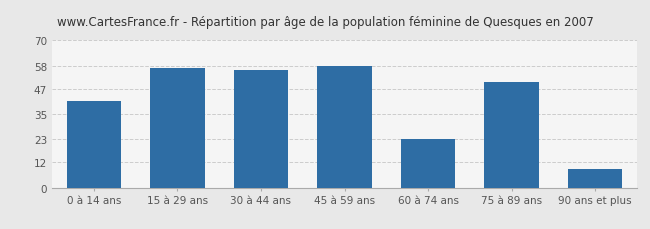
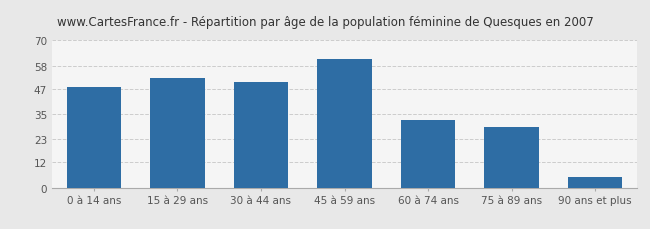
0 à 14 ans: 41 -> 48
15 à 29 ans: 57 -> 52
30 à 44 ans: 56 -> 50
45 à 59 ans: 58 -> 61
60 à 74 ans: 23 -> 32
75 à 89 ans: 50 -> 29
90 ans et plus: 9 -> 5
